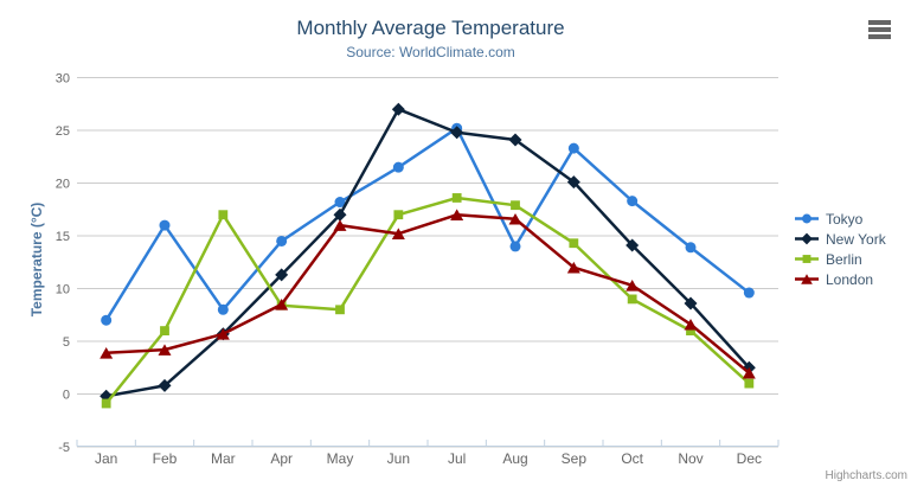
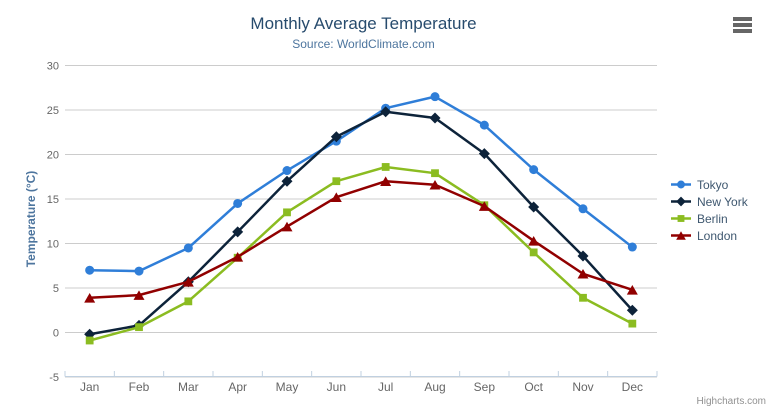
Tokyo/Feb: 16 -> 7
Berlin/Feb: 6 -> 1
Tokyo/Mar: 8 -> 10
Berlin/Mar: 17 -> 4
Berlin/May: 8 -> 14
London/May: 16 -> 12
New York/Jun: 27 -> 22
Tokyo/Aug: 14 -> 26
London/Sep: 12 -> 14
Berlin/Nov: 6 -> 4
London/Dec: 2 -> 5
